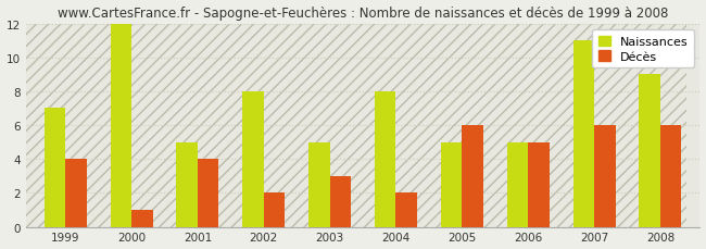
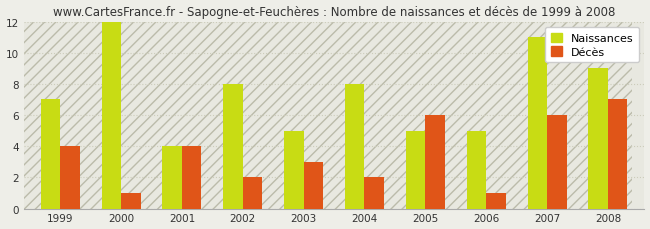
Naissances/2001: 5 -> 4
Décès/2006: 5 -> 1
Décès/2008: 6 -> 7
